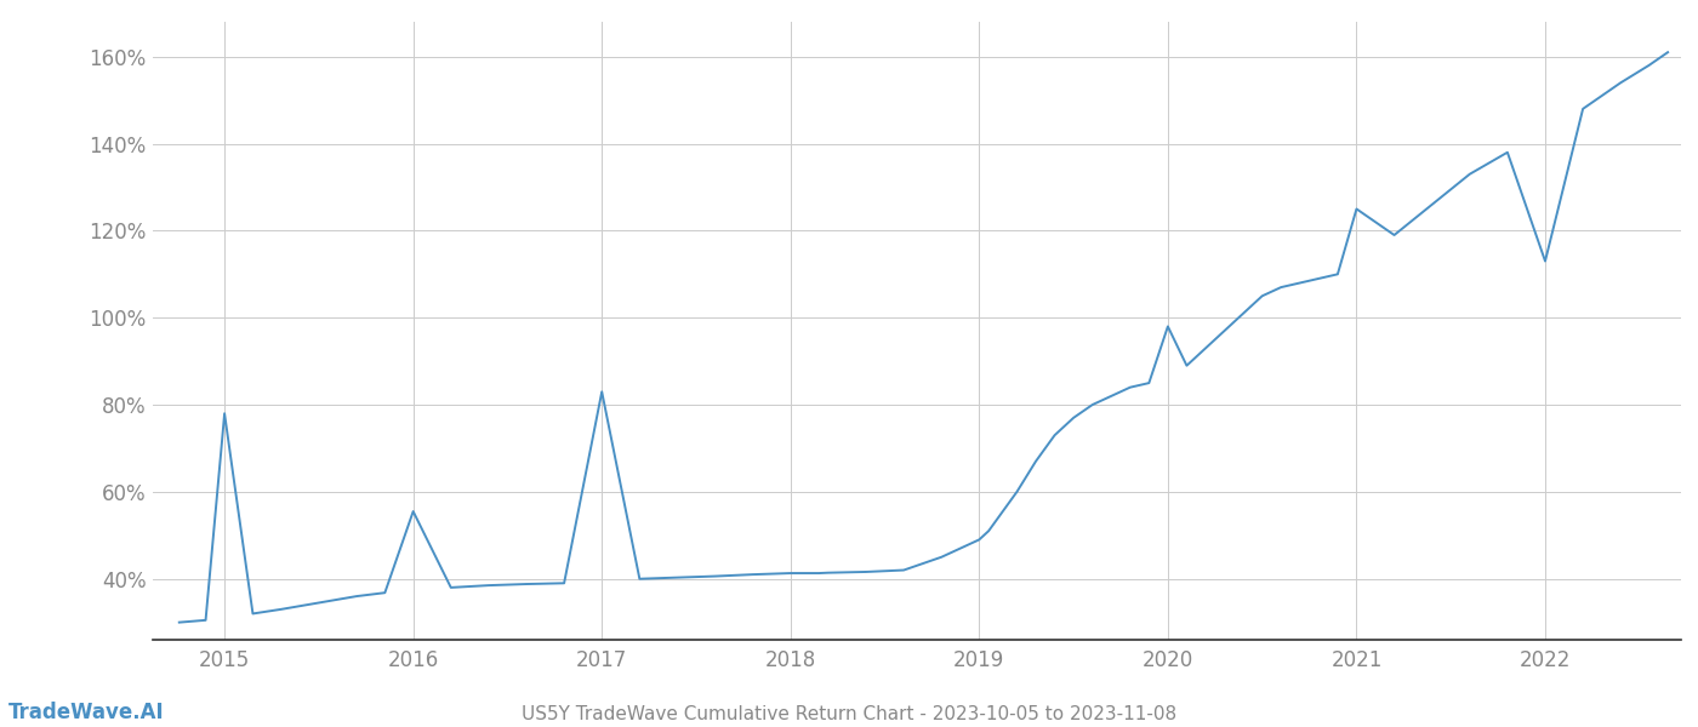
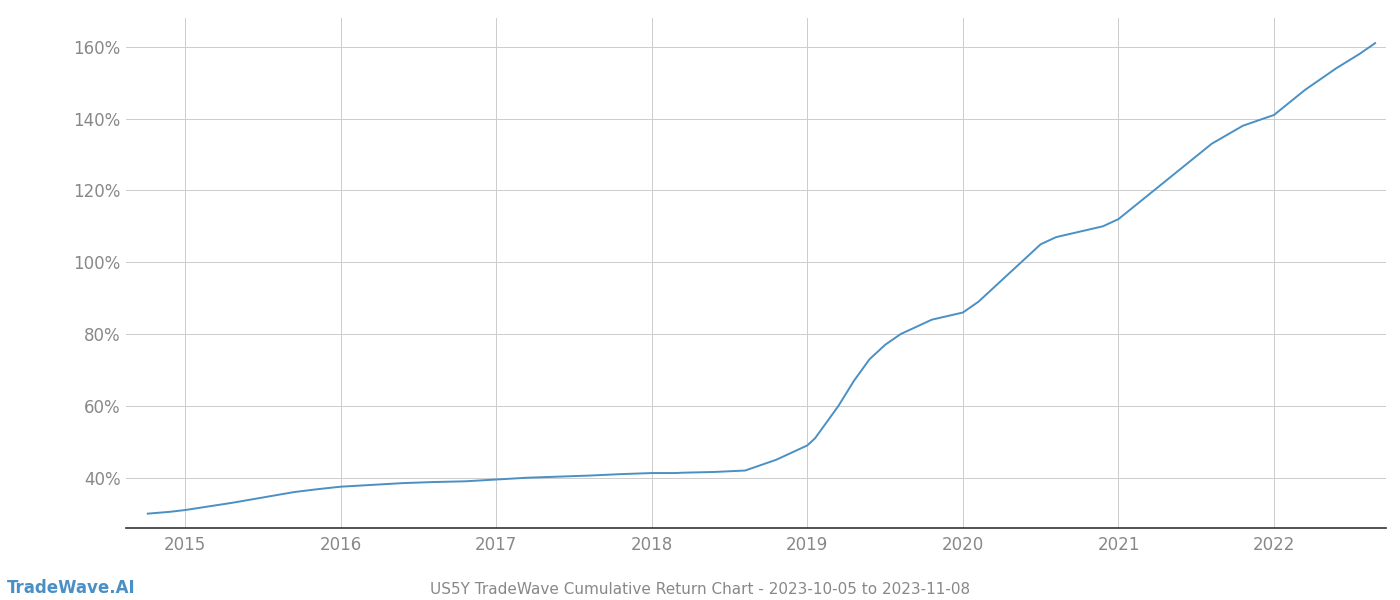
2015: 78.0% -> 31.0%
2016: 55.5% -> 37.5%
2017: 83.0% -> 39.5%
2020: 98.0% -> 86.0%
2021: 125.0% -> 112.0%
2022: 113.0% -> 141.0%
